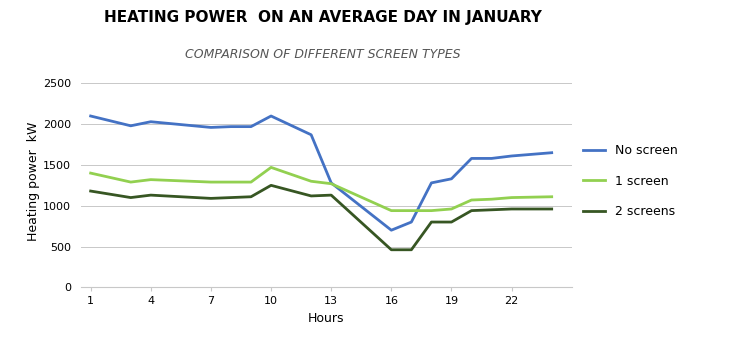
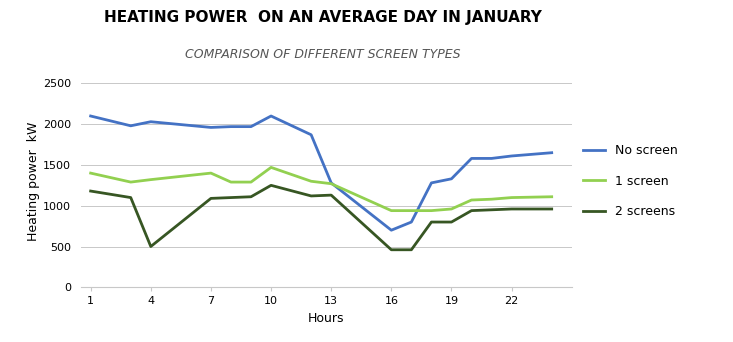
2 screens/4: 1130 -> 500
1 screen/7: 1290 -> 1400
